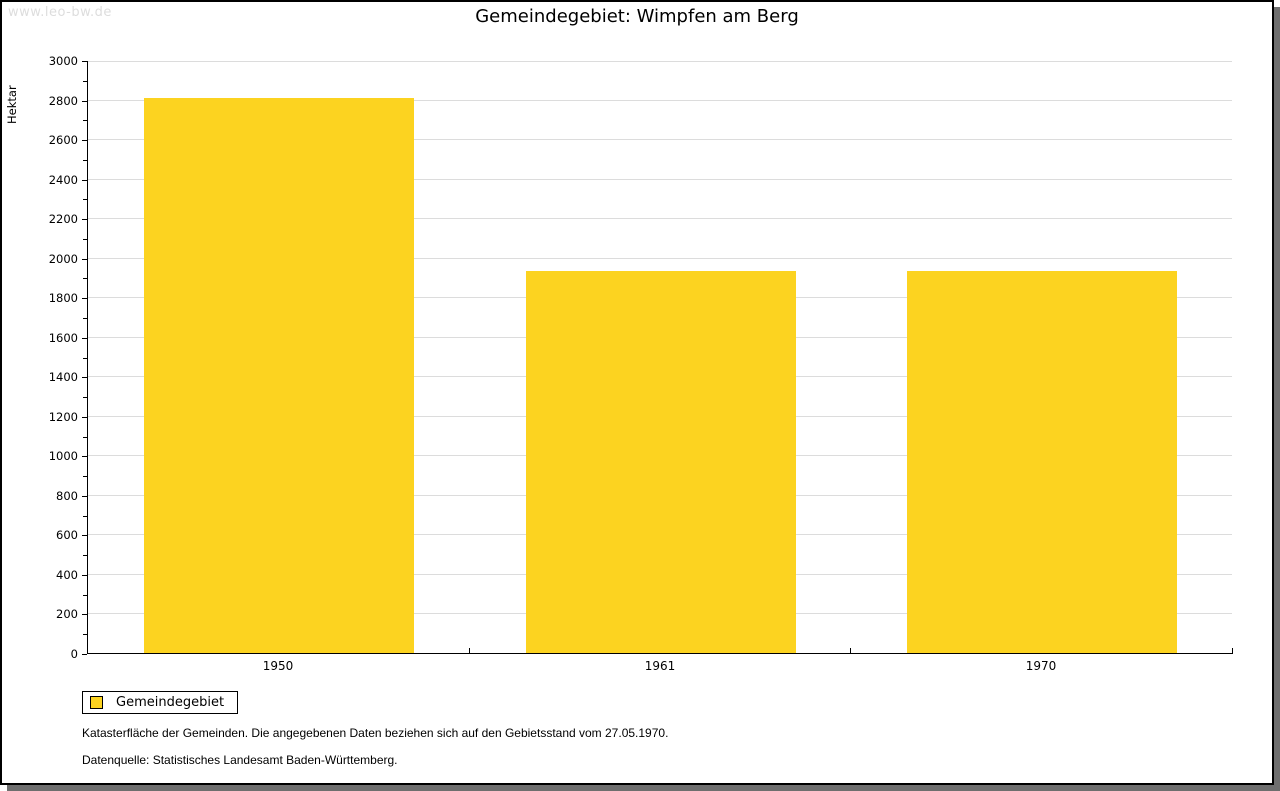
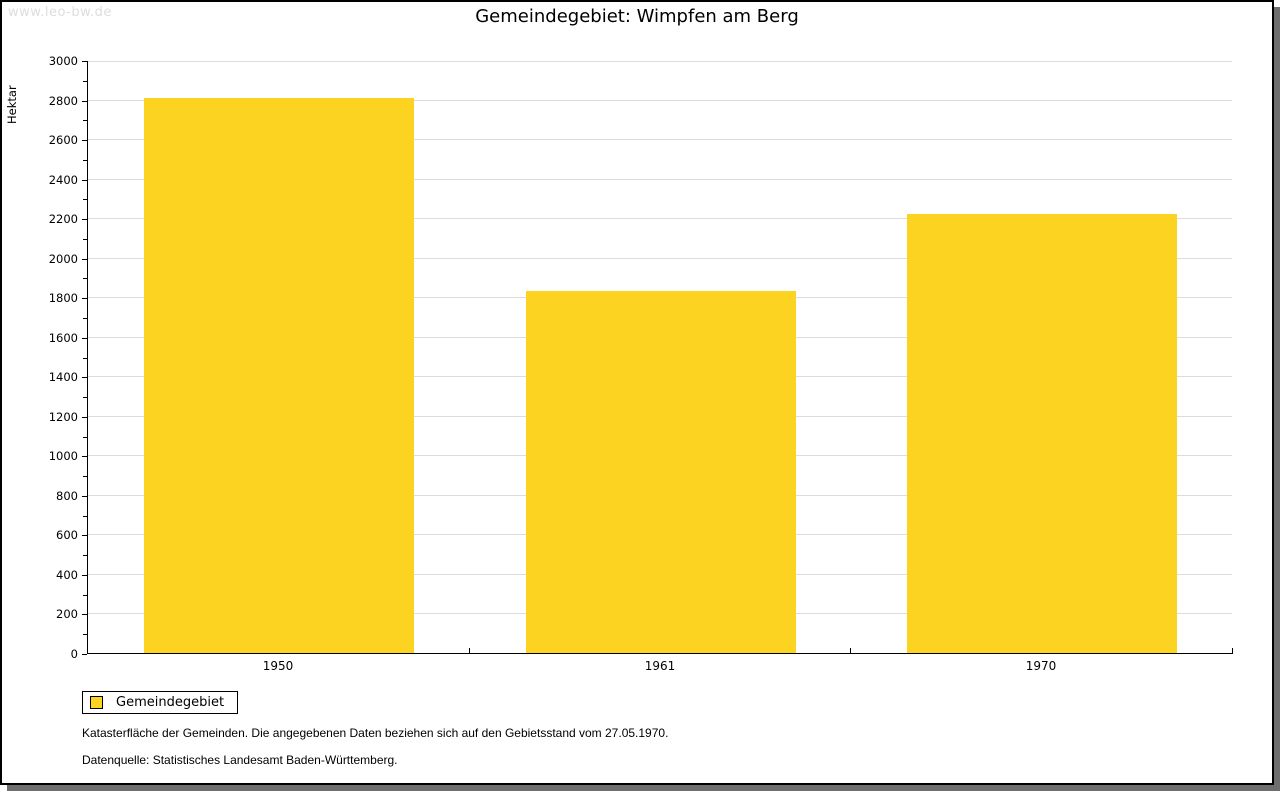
1961: 1940 -> 1830
1970: 1940 -> 2220
